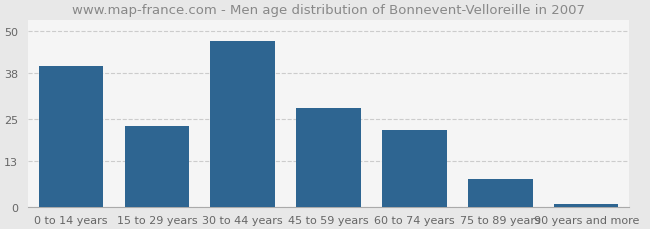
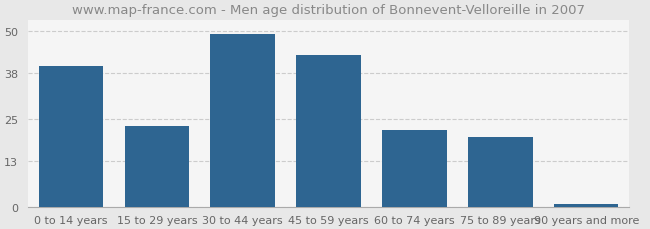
30 to 44 years: 47 -> 49
45 to 59 years: 28 -> 43
75 to 89 years: 8 -> 20
